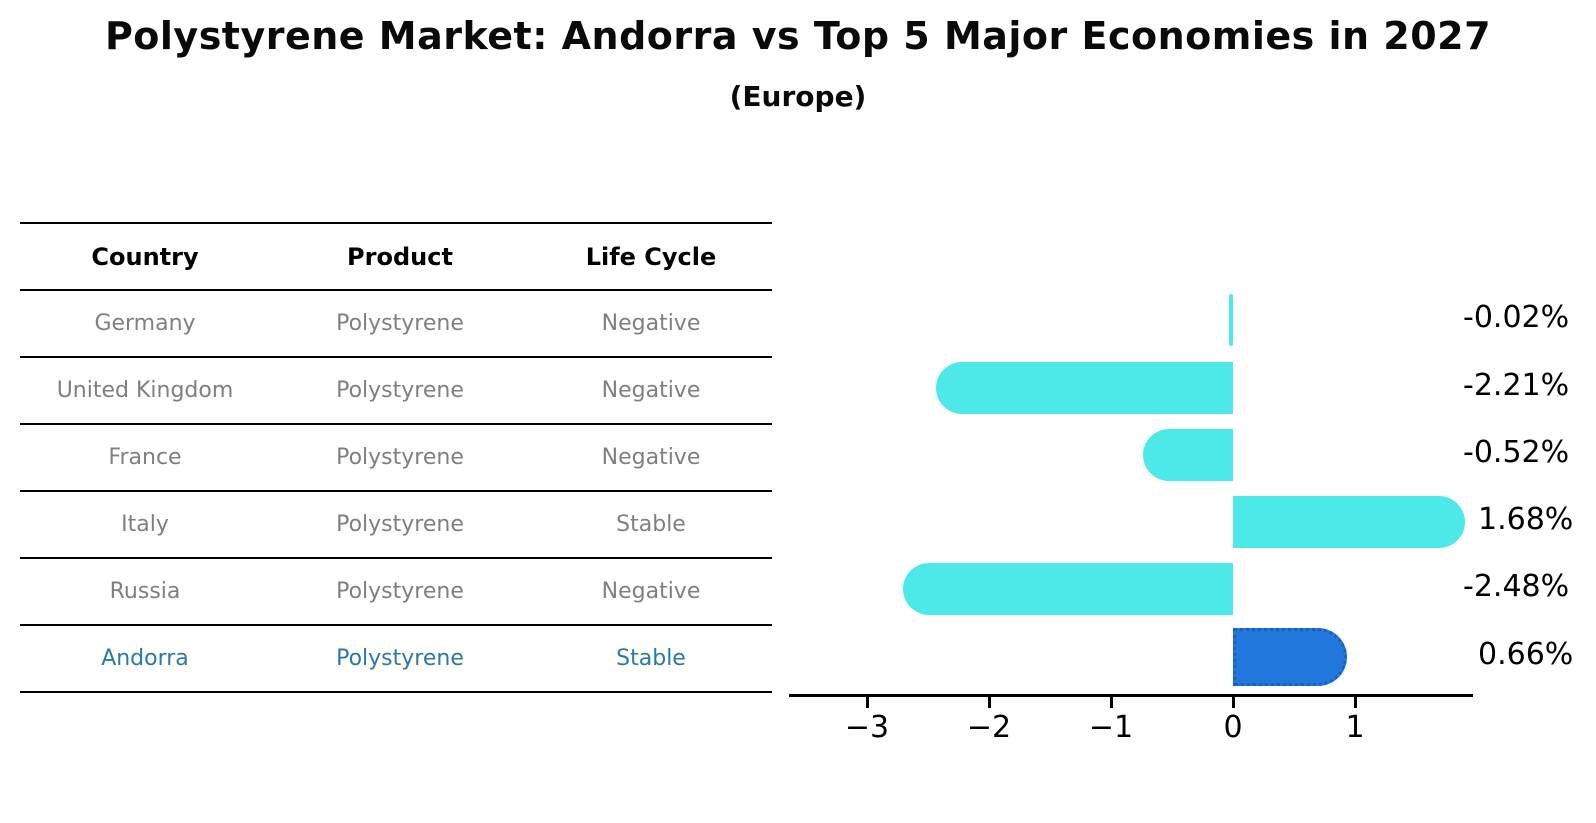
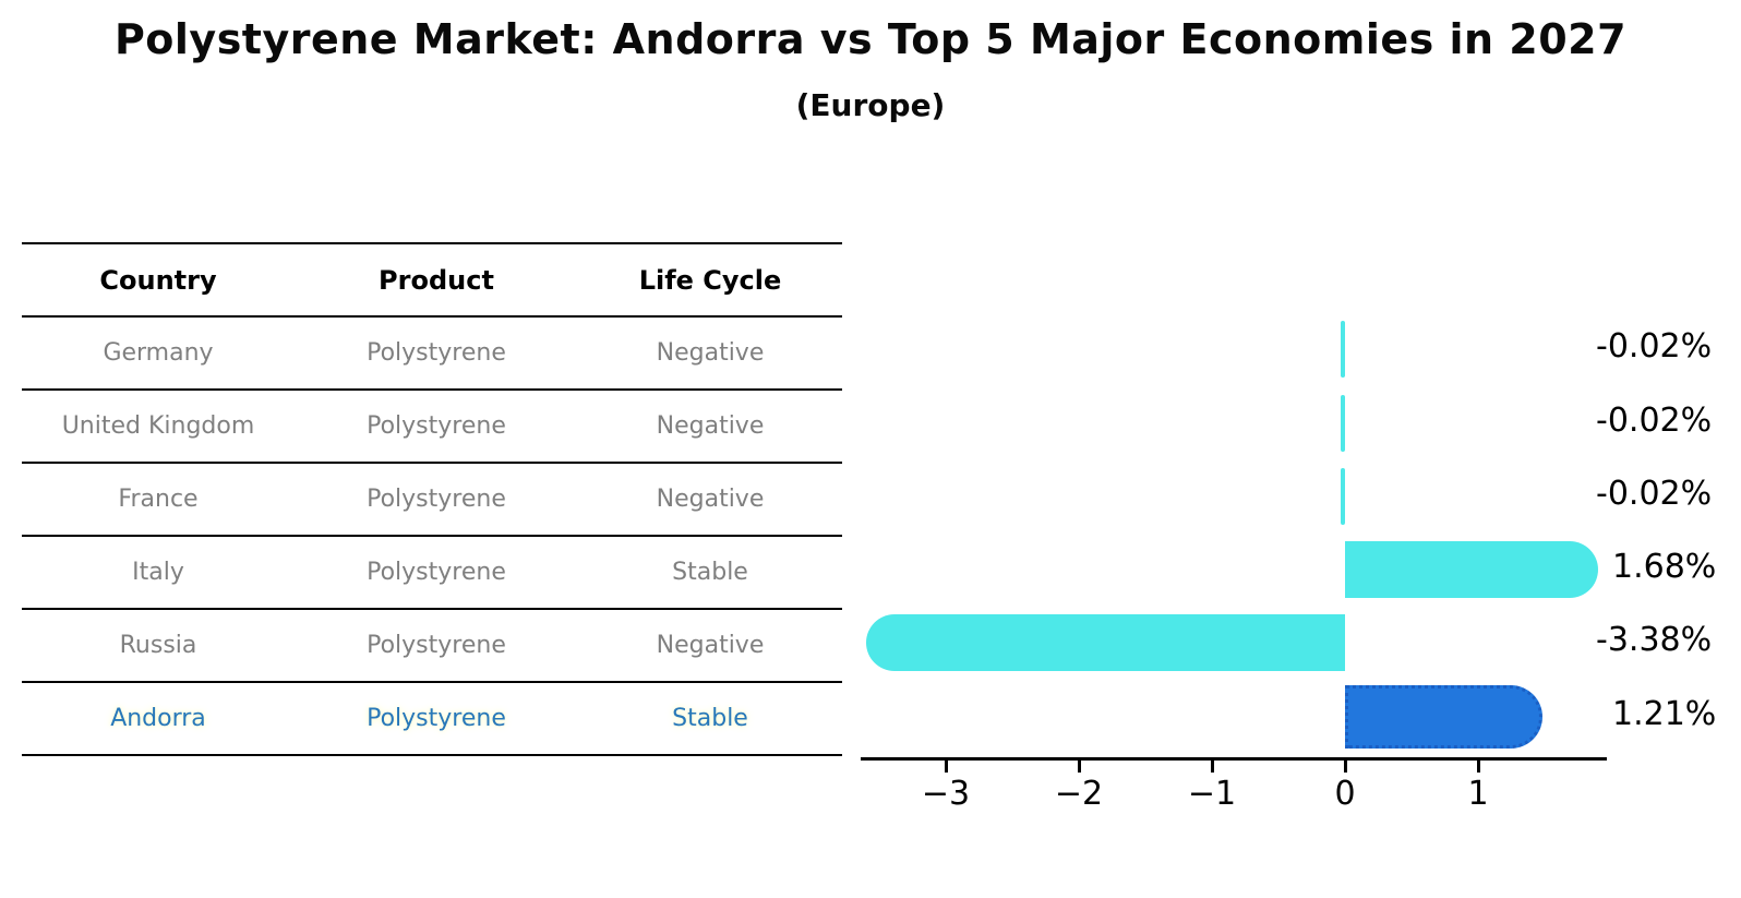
United Kingdom: -2.21% -> -0.02%
France: -0.52% -> -0.02%
Russia: -2.48% -> -3.38%
Andorra: 0.66% -> 1.21%
